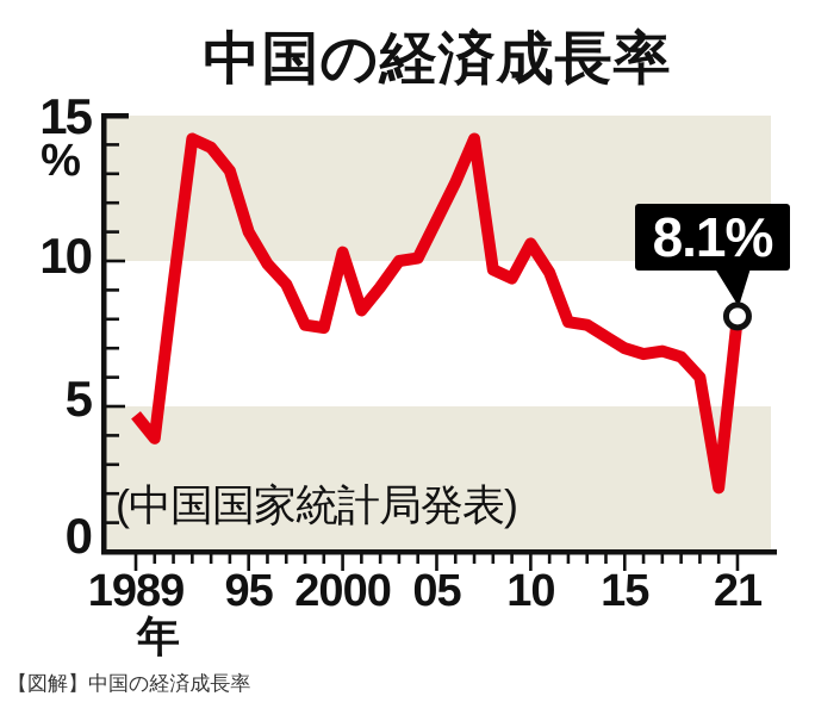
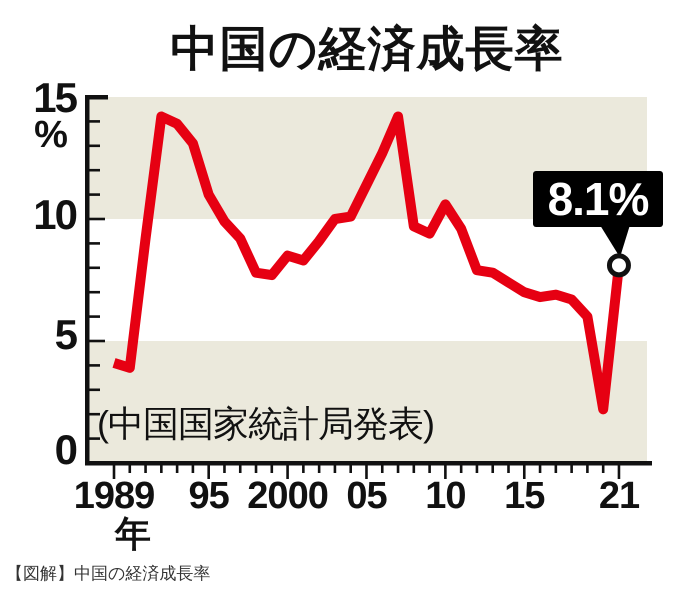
1989: 4.7 -> 4.1
2000: 10.3 -> 8.5
